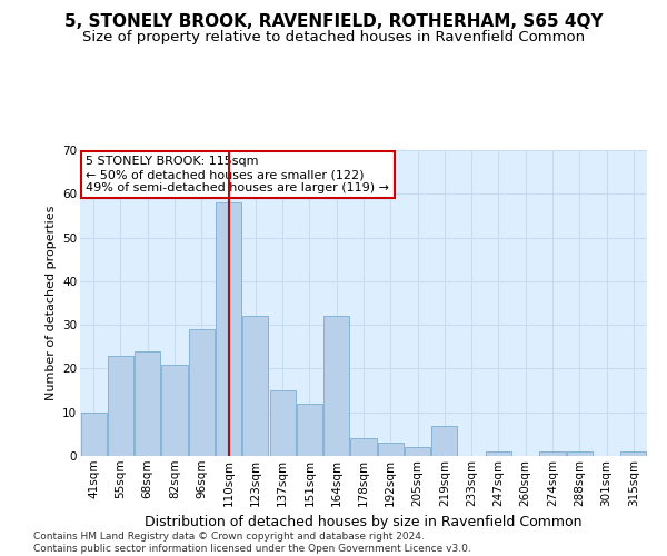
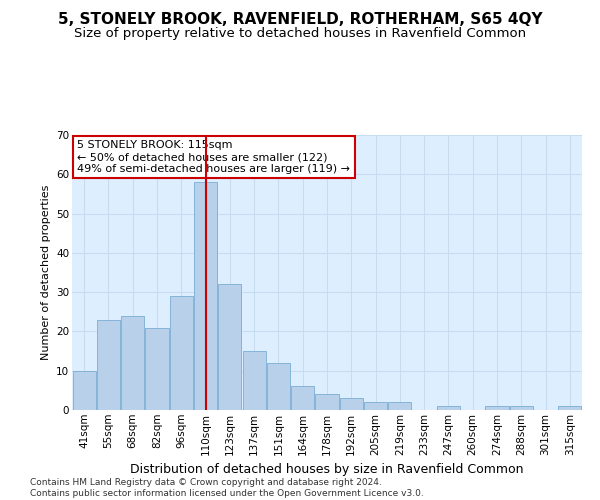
164sqm: 32 -> 6
219sqm: 7 -> 2
